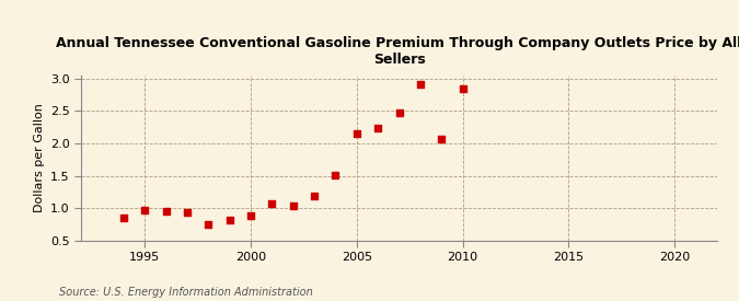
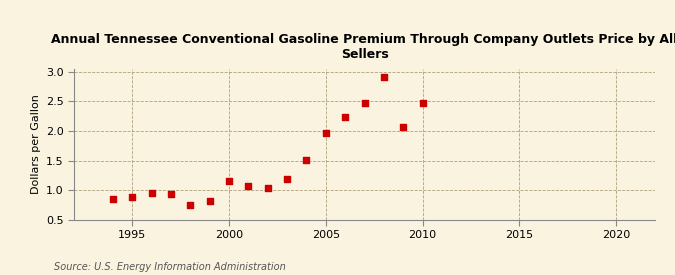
1995: 0.98 -> 0.88
2000: 0.88 -> 1.15
2005: 2.16 -> 1.96
2010: 2.84 -> 2.48
